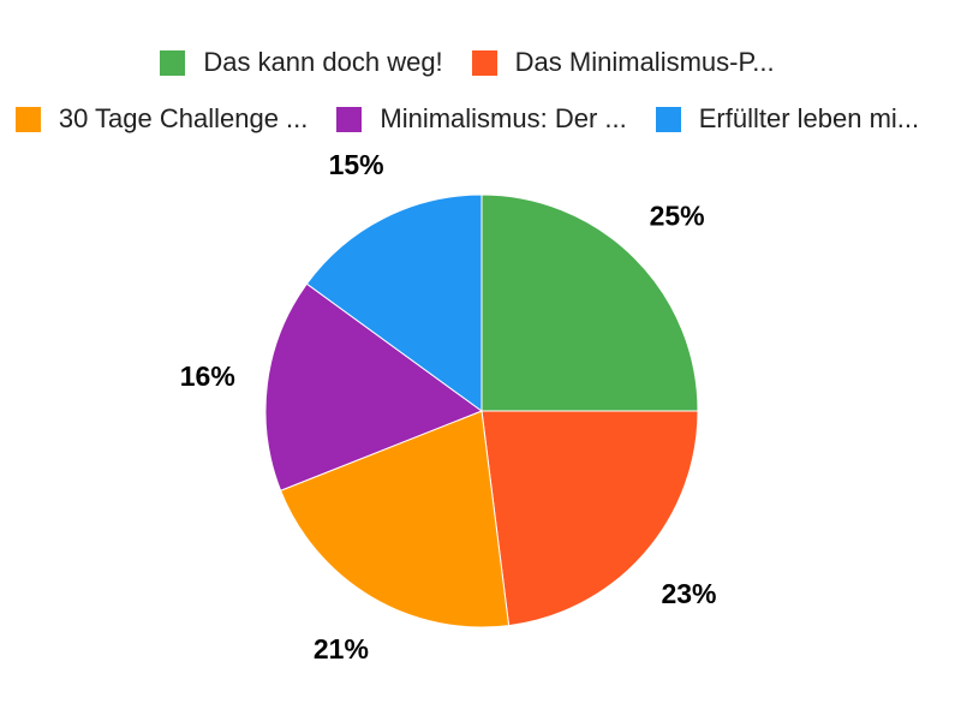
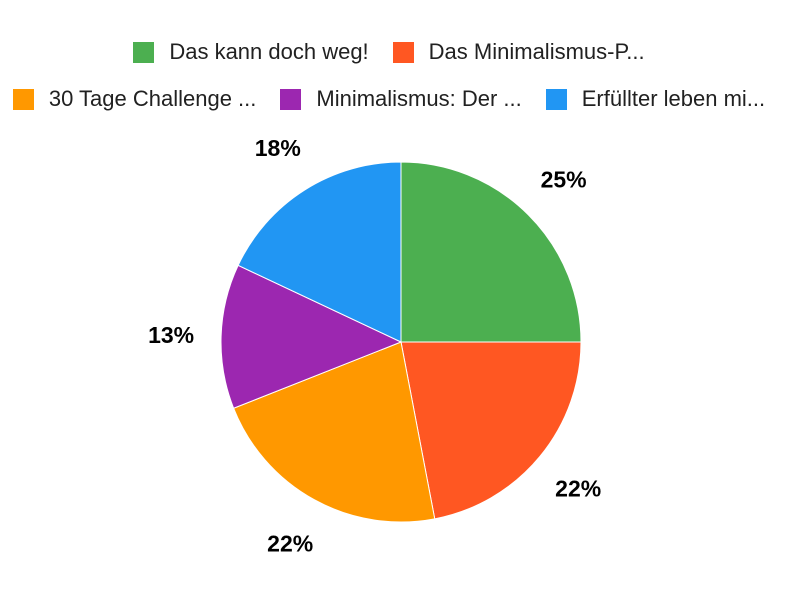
Das Minimalismus-P...: 23% -> 22%
30 Tage Challenge ...: 21% -> 22%
Minimalismus: Der ...: 16% -> 13%
Erfüllter leben mi...: 15% -> 18%
